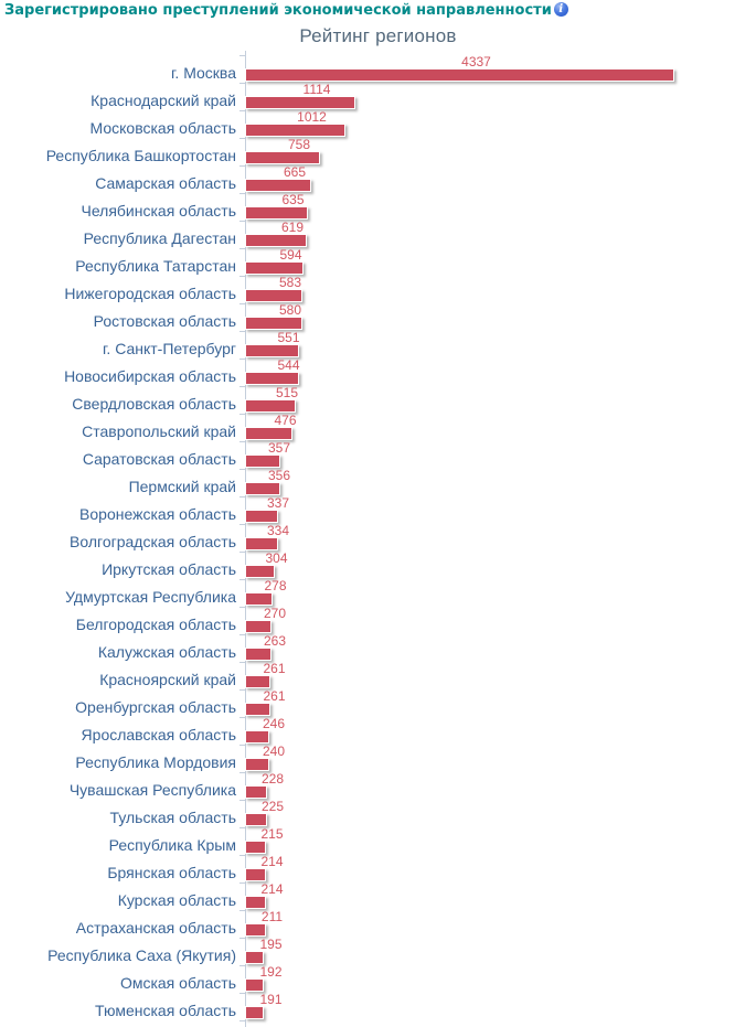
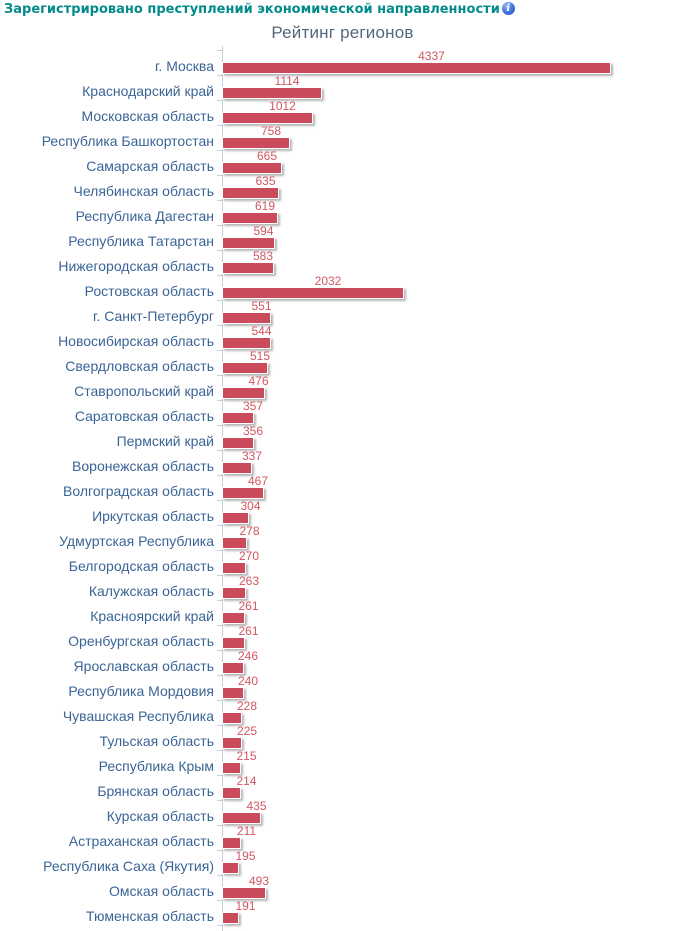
Ростовская область: 580 -> 2032
Волгоградская область: 334 -> 467
Курская область: 214 -> 435
Омская область: 192 -> 493
